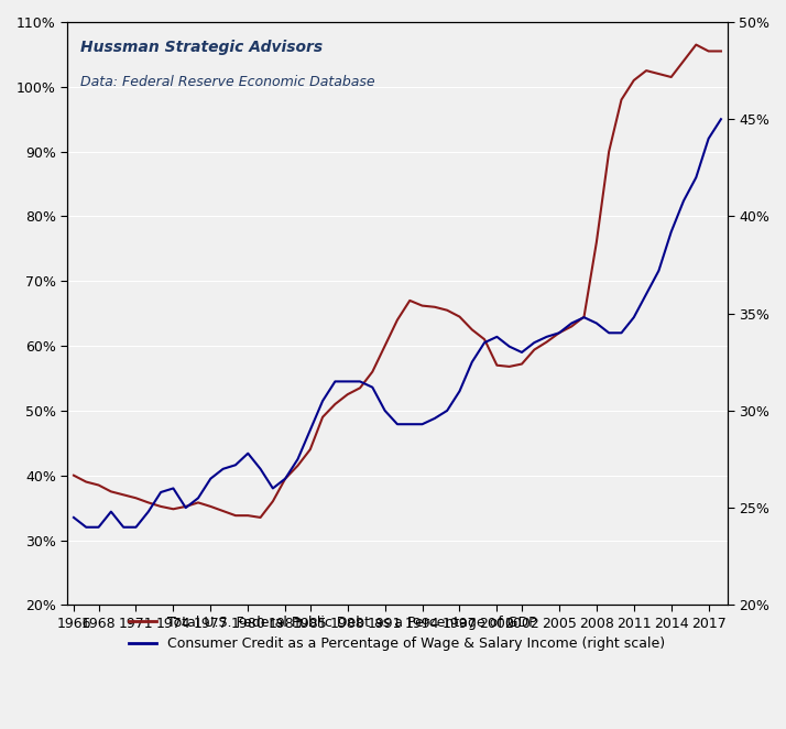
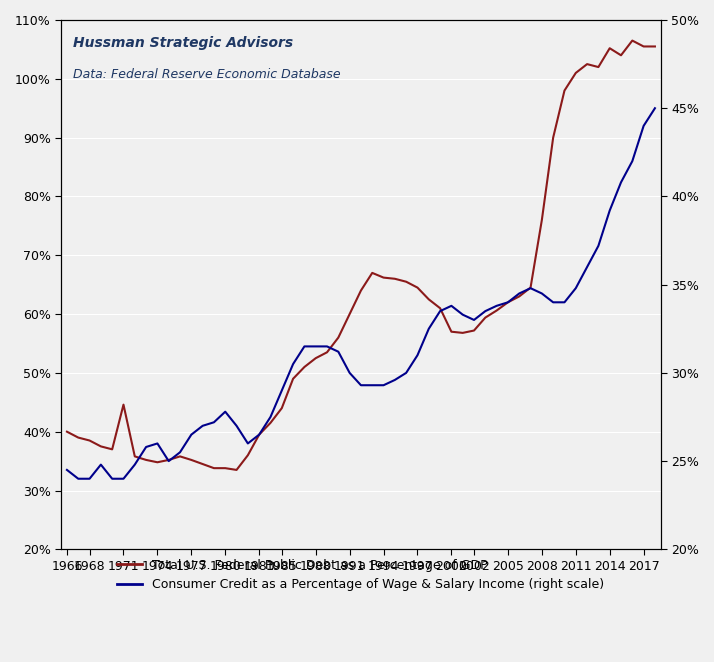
Total U.S. Federal Public Debt as a Percentage of GDP/1971: 36.5% -> 44.6%
Total U.S. Federal Public Debt as a Percentage of GDP/2014: 101.5% -> 105.2%
